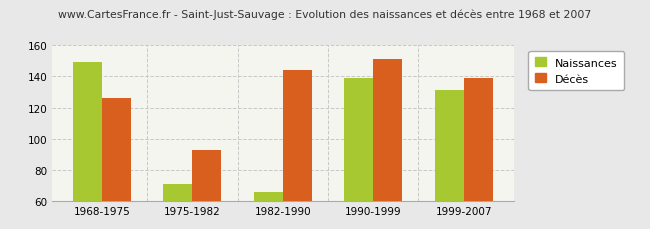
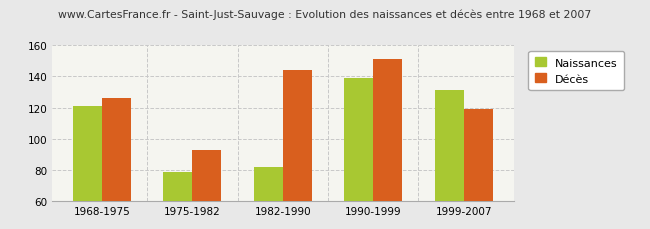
Naissances/1968-1975: 149 -> 121
Naissances/1975-1982: 71 -> 79
Naissances/1982-1990: 66 -> 82
Décès/1999-2007: 139 -> 119
